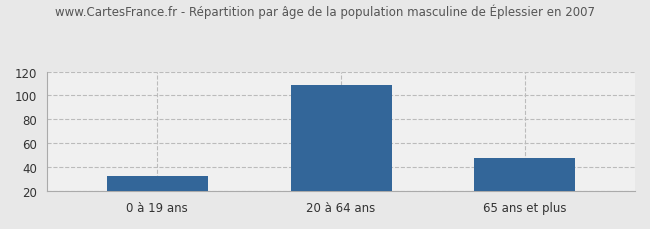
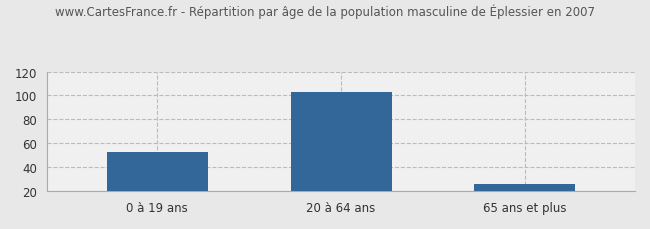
0 à 19 ans: 33 -> 53
20 à 64 ans: 109 -> 103
65 ans et plus: 48 -> 26
